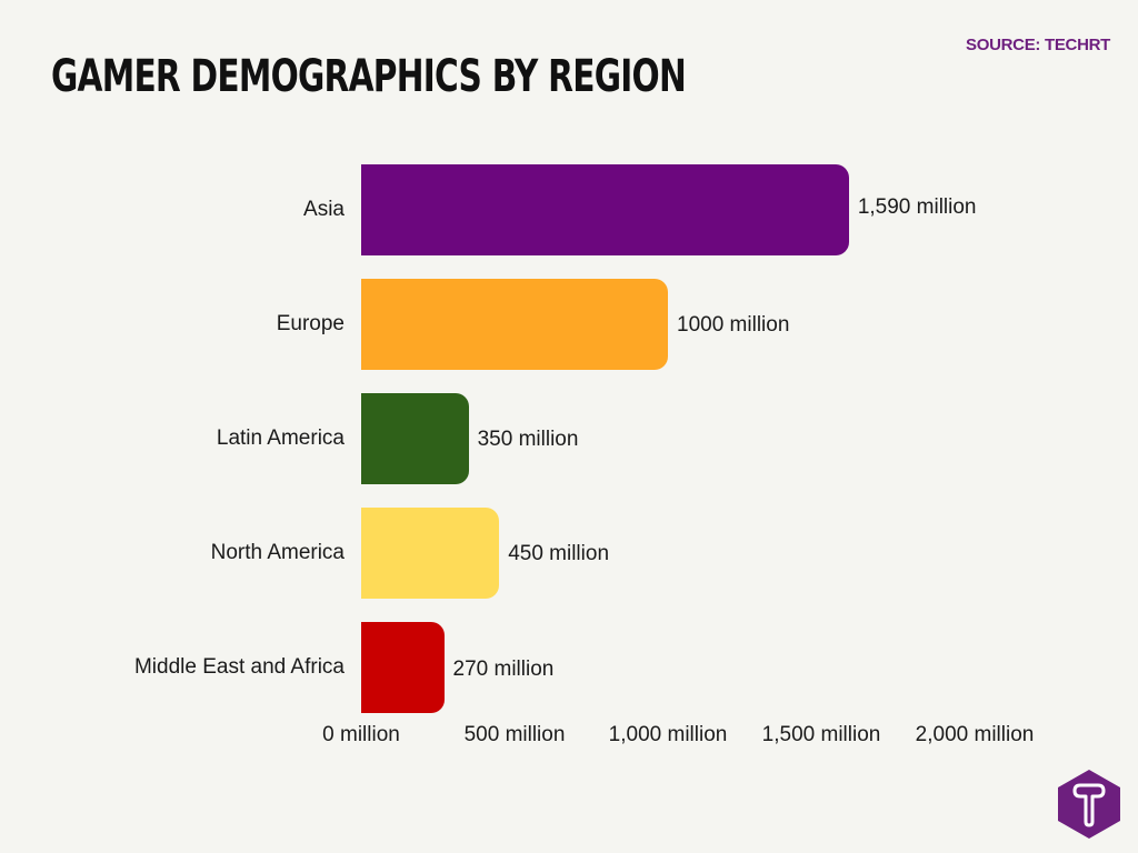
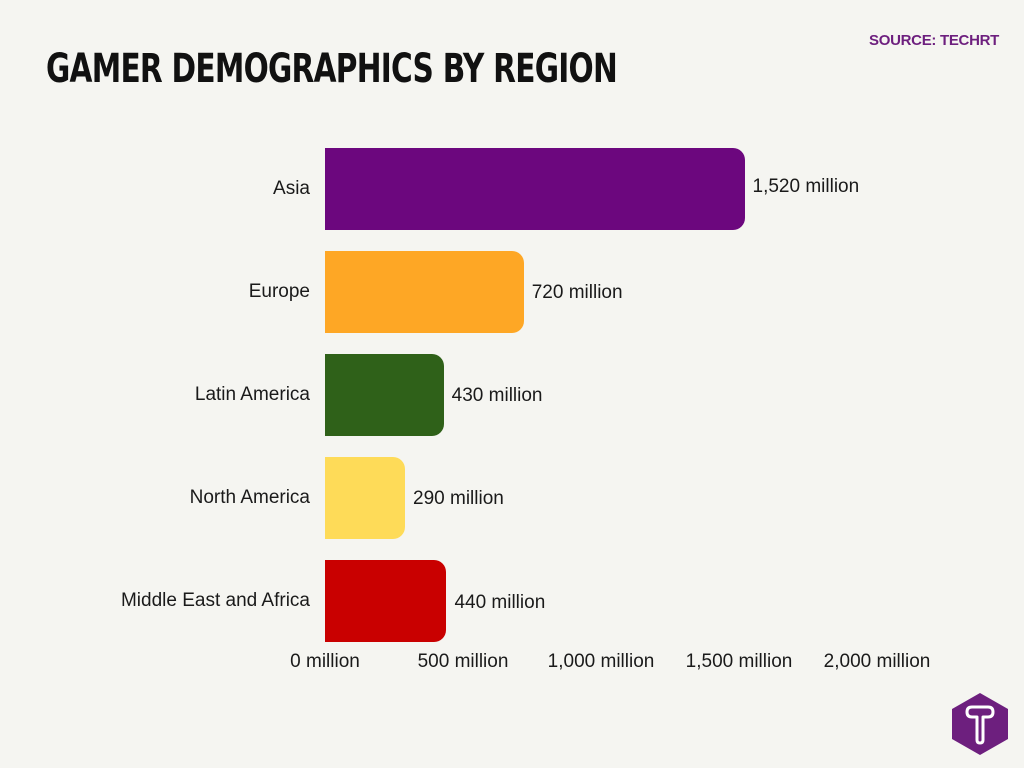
Asia: 1,590 -> 1,520
Europe: 1000 -> 720
Latin America: 350 -> 430
North America: 450 -> 290
Middle East and Africa: 270 -> 440
